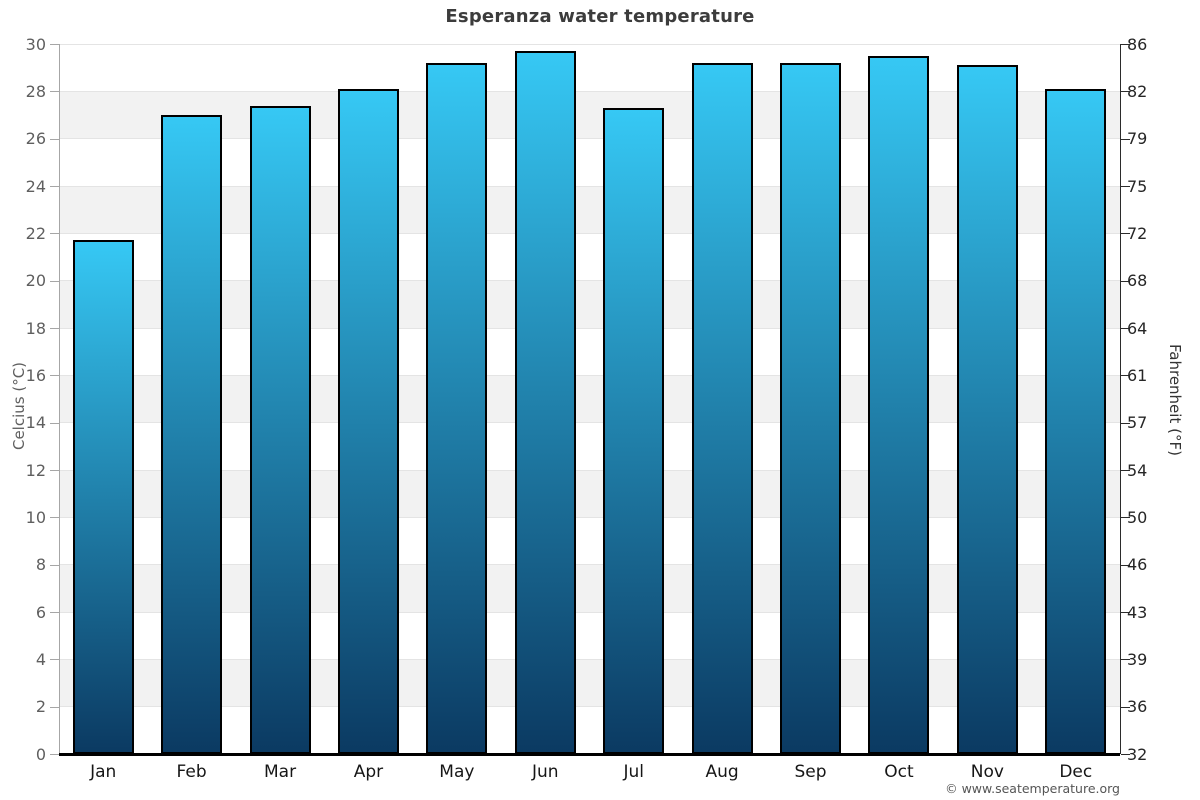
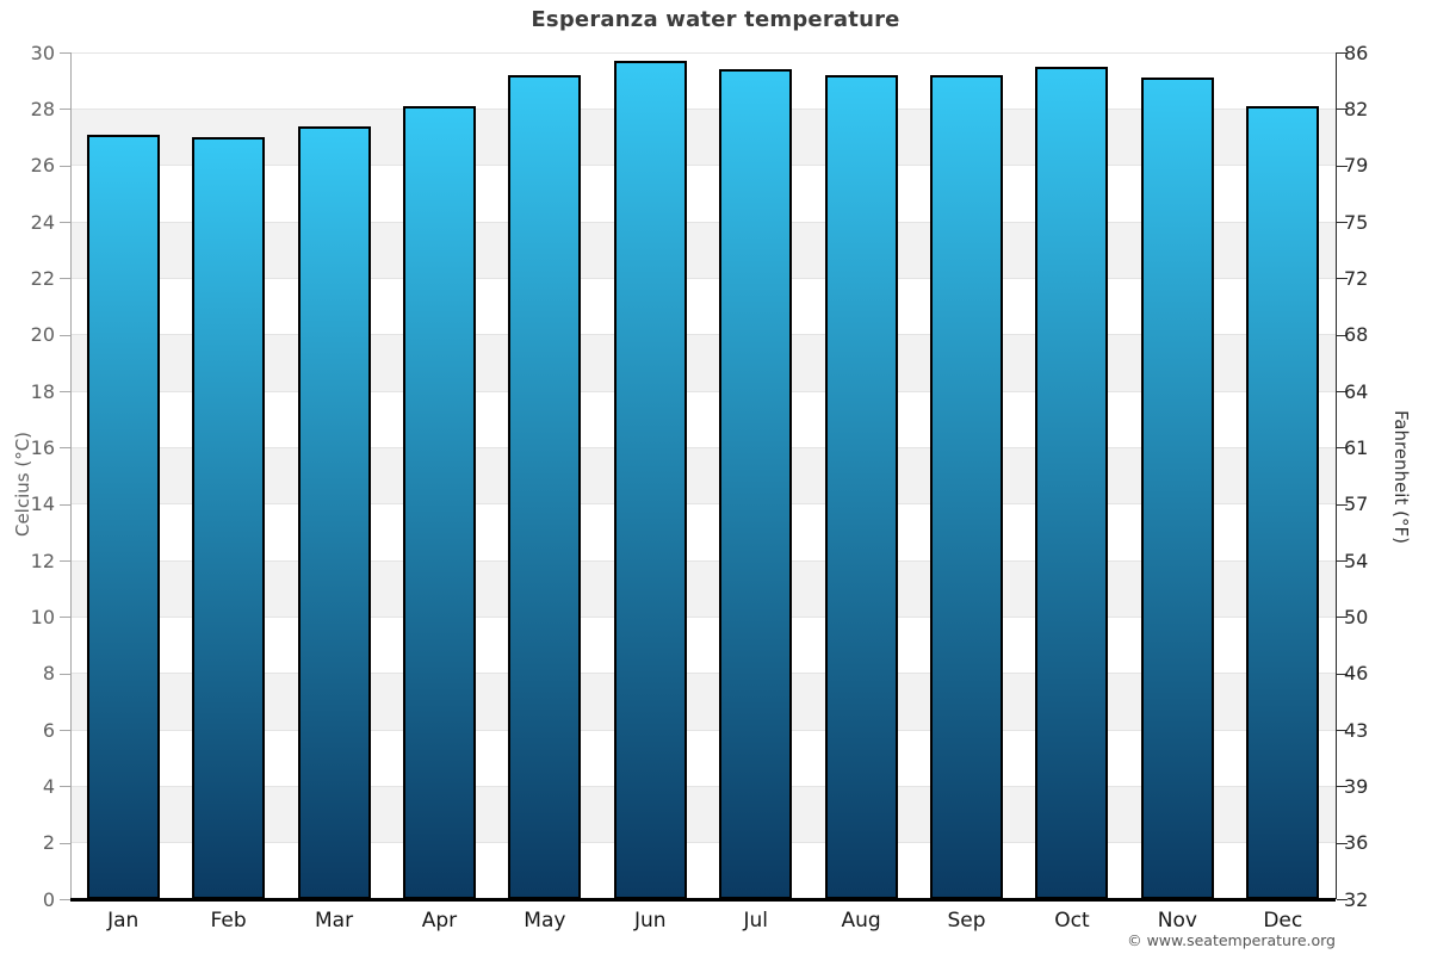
Jan: 21.7 -> 27.1
Jul: 27.3 -> 29.4
